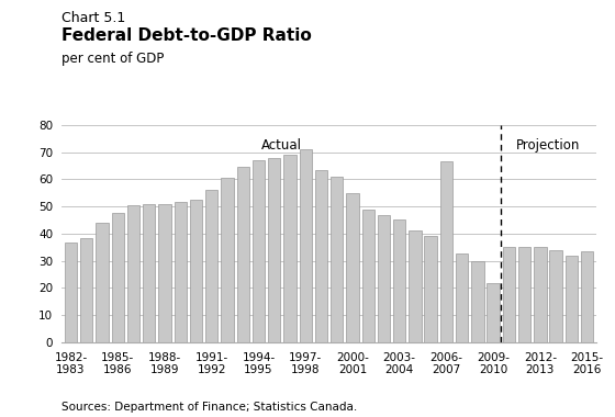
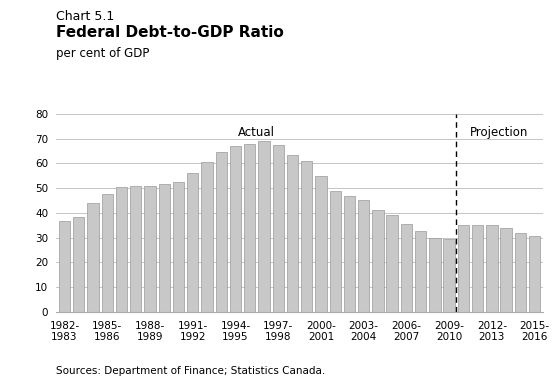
1997- 1998: 71.0 -> 67.5
2006- 2007: 66.5 -> 35.5
2009- 2010: 21.5 -> 29.5
2015- 2016: 33.5 -> 30.5
